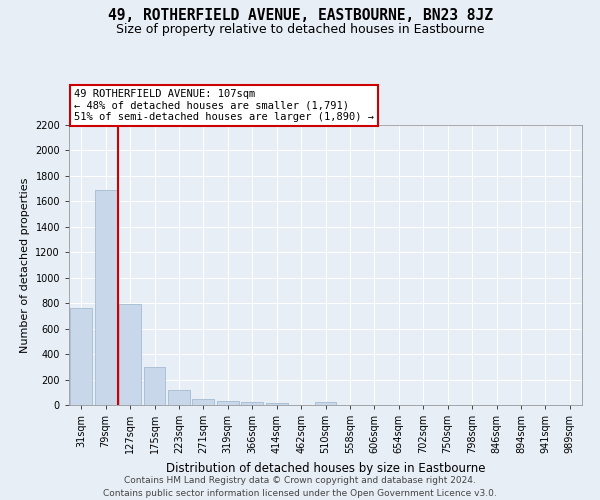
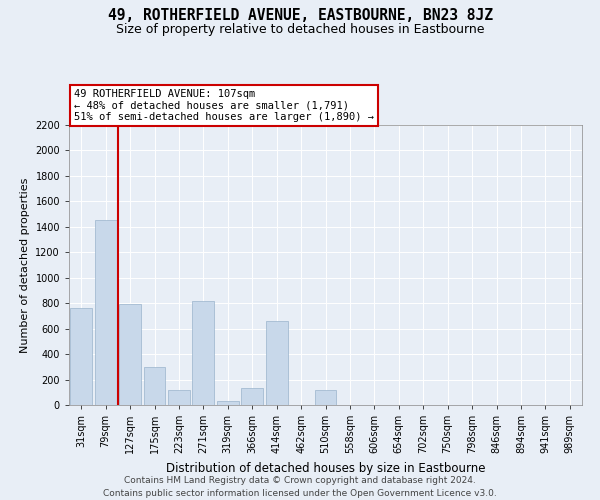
79sqm: 1690 -> 1450
271sqm: 40 -> 820
366sqm: 20 -> 130
414sqm: 20 -> 660
510sqm: 20 -> 120
